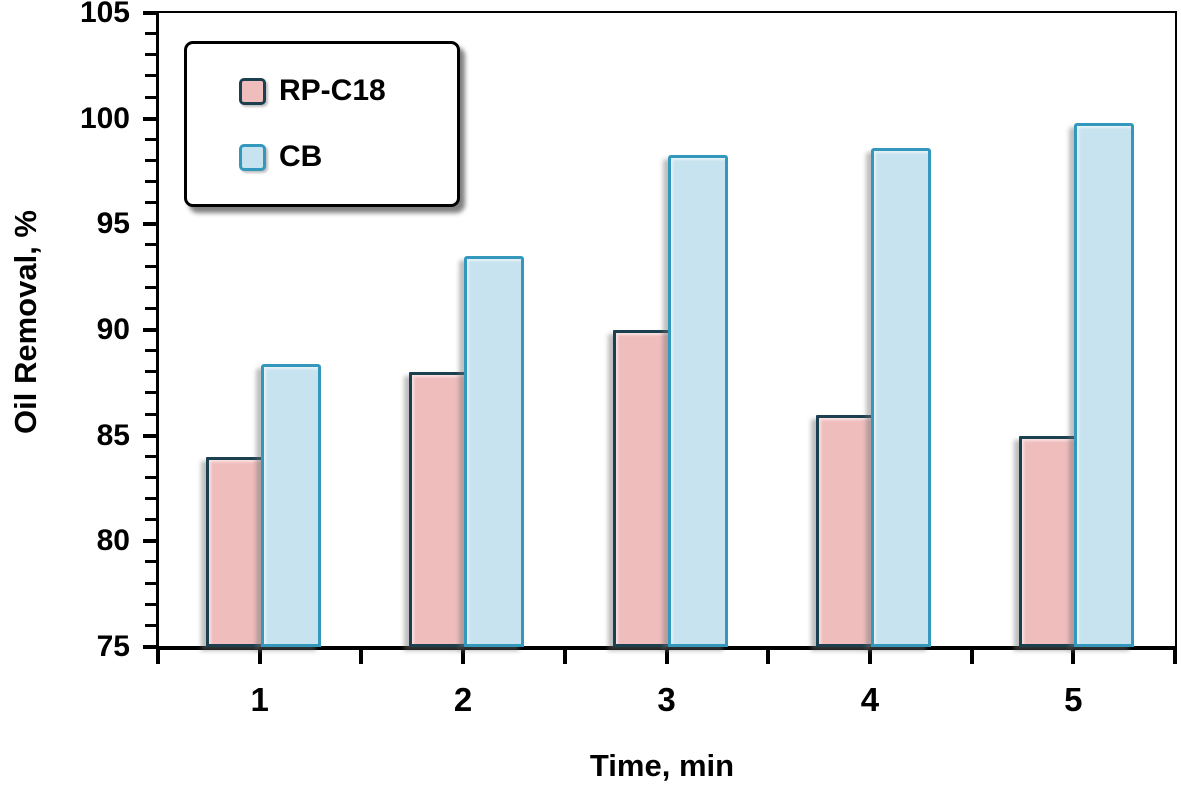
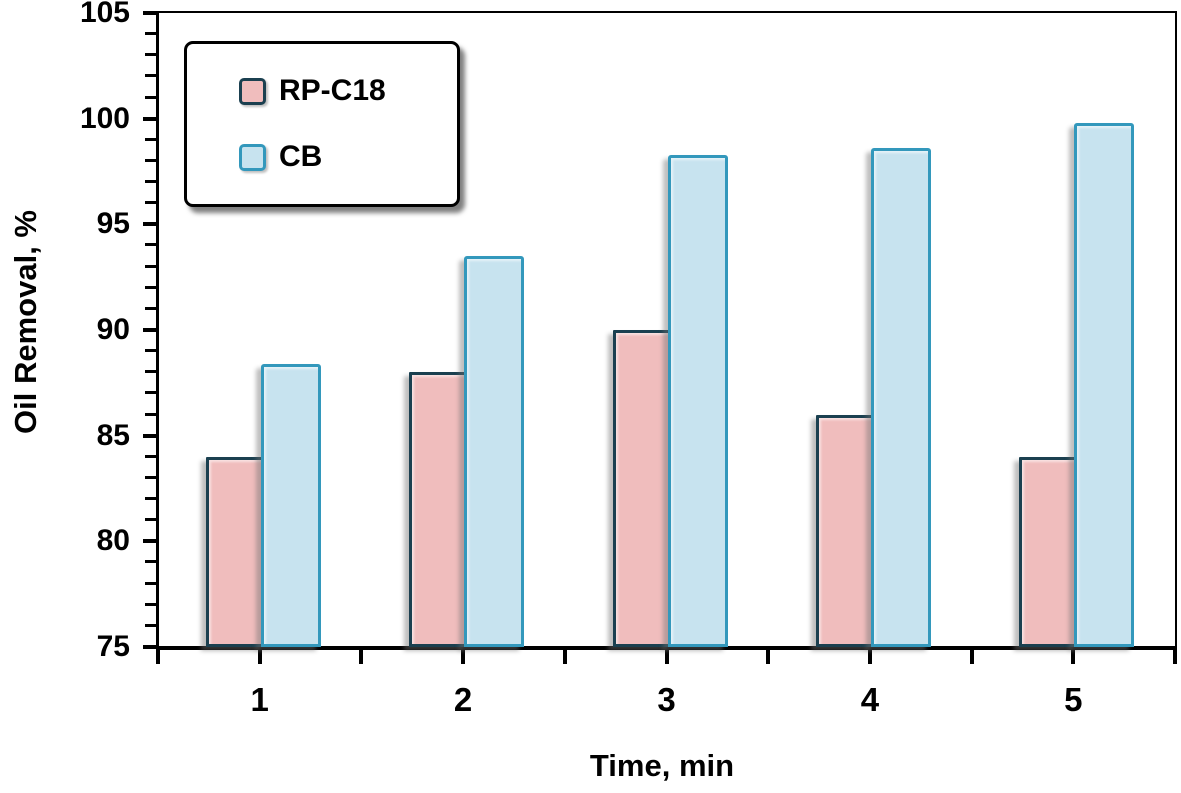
RP-C18/5: 85 -> 84
